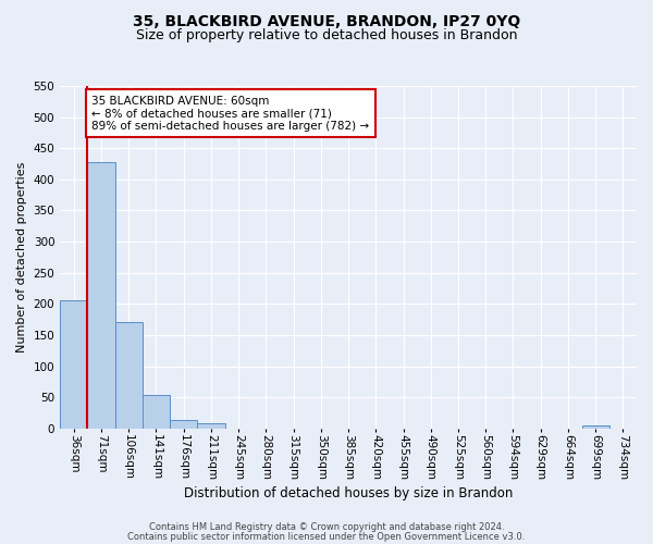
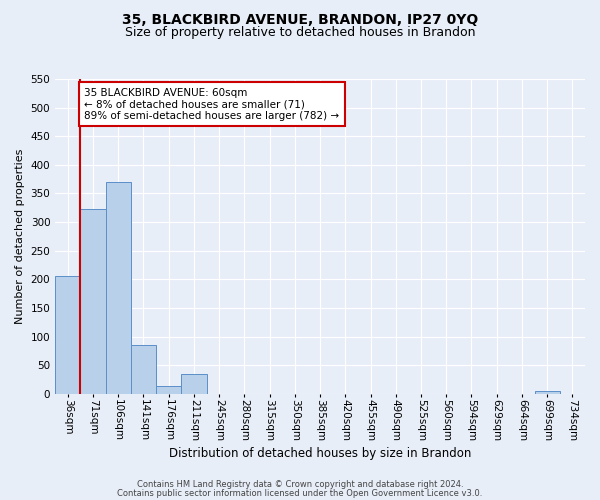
71sqm: 428 -> 322
106sqm: 170 -> 370
141sqm: 53 -> 86
211sqm: 9 -> 34
